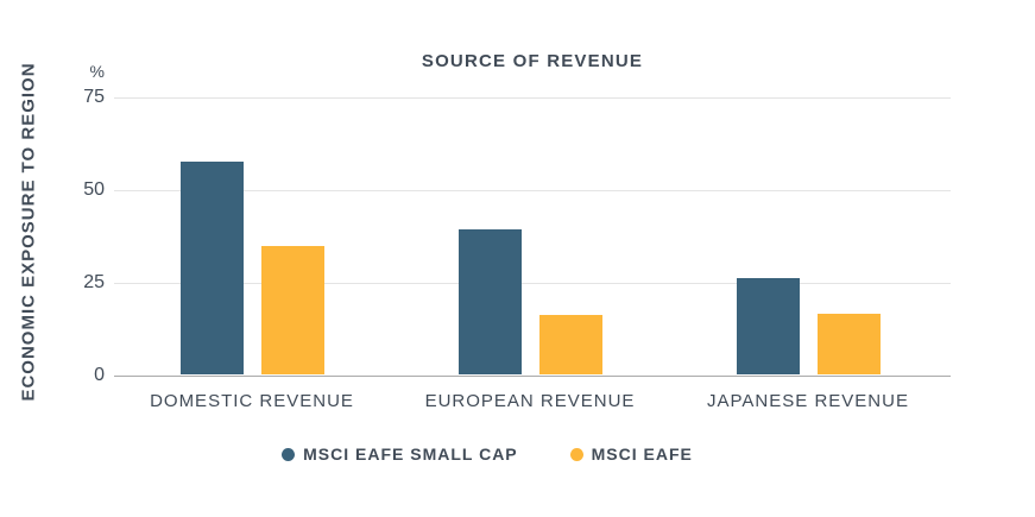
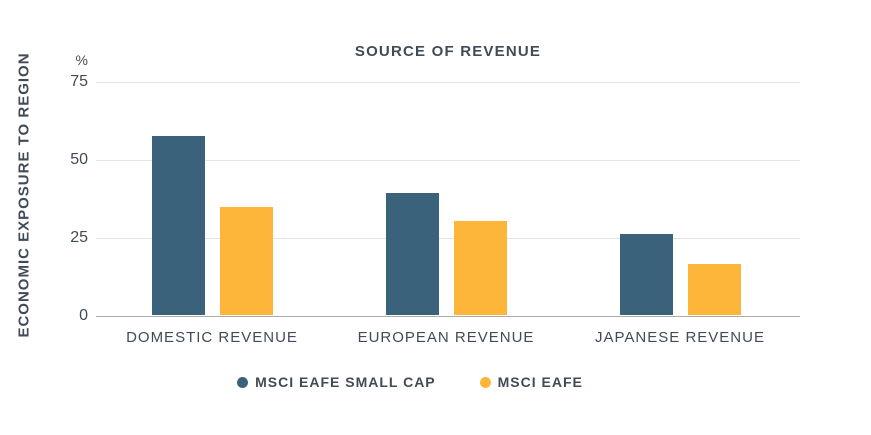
MSCI EAFE/EUROPEAN REVENUE: 16 -> 30
